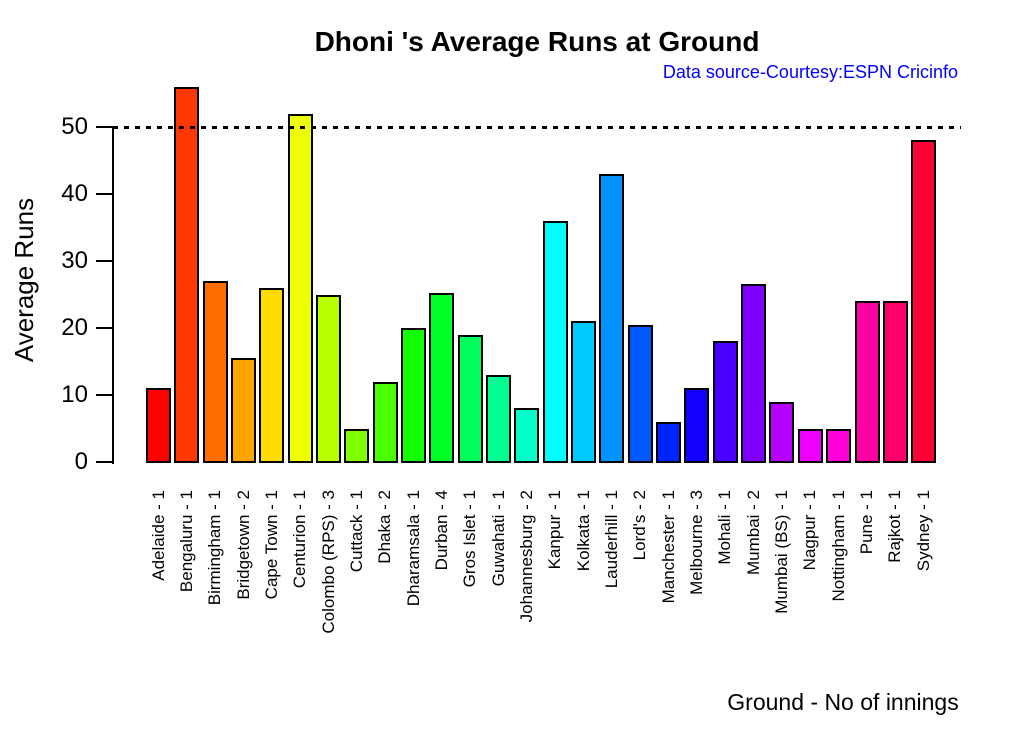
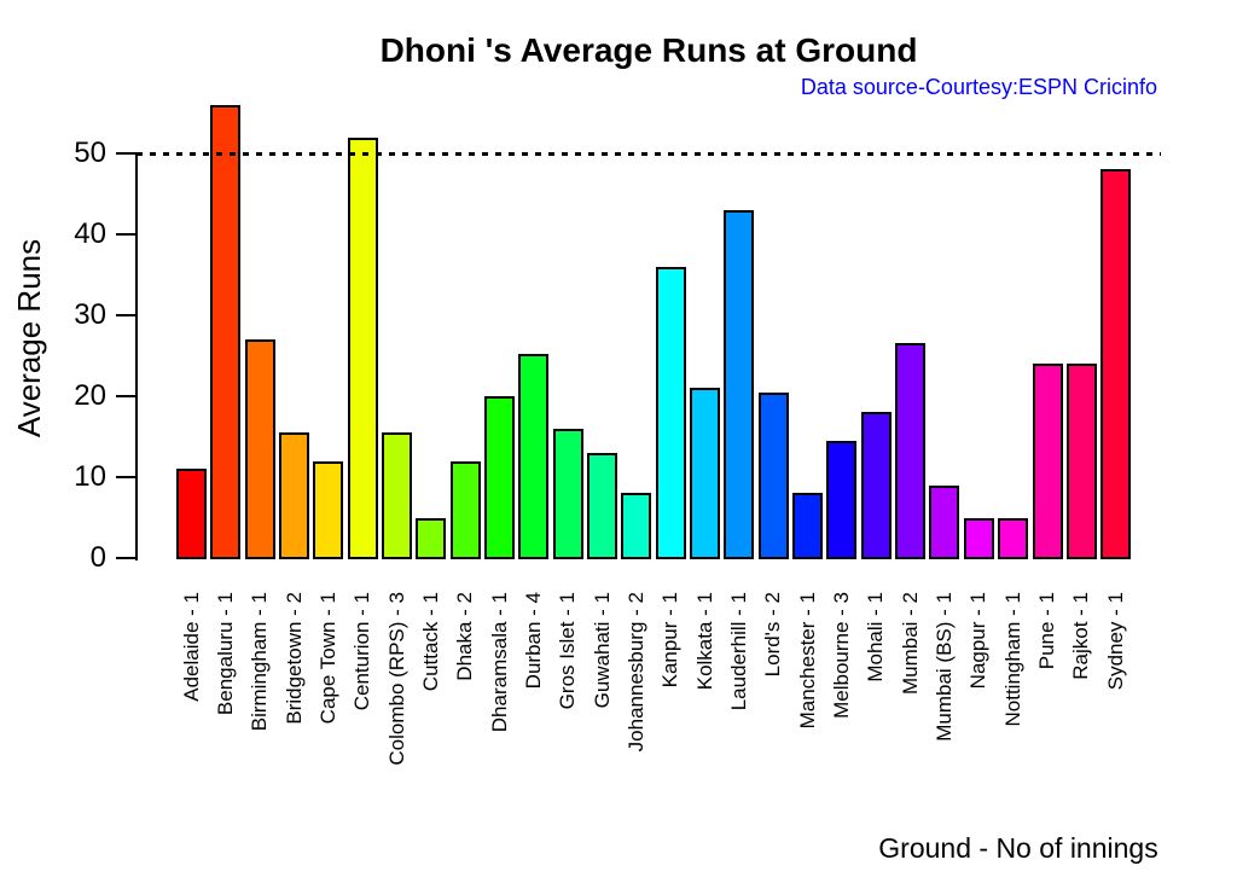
Cape Town - 1: 26 -> 12
Colombo (RPS) - 3: 25 -> 16
Gros Islet - 1: 19 -> 16
Manchester - 1: 6 -> 8
Melbourne - 3: 11 -> 14
